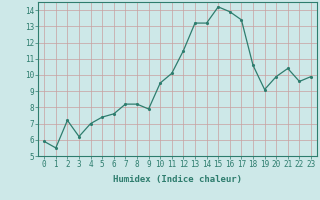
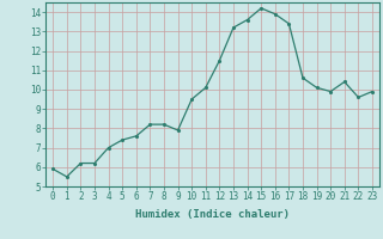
2: 7.2 -> 6.2
14: 13.2 -> 13.6
19: 9.1 -> 10.1
